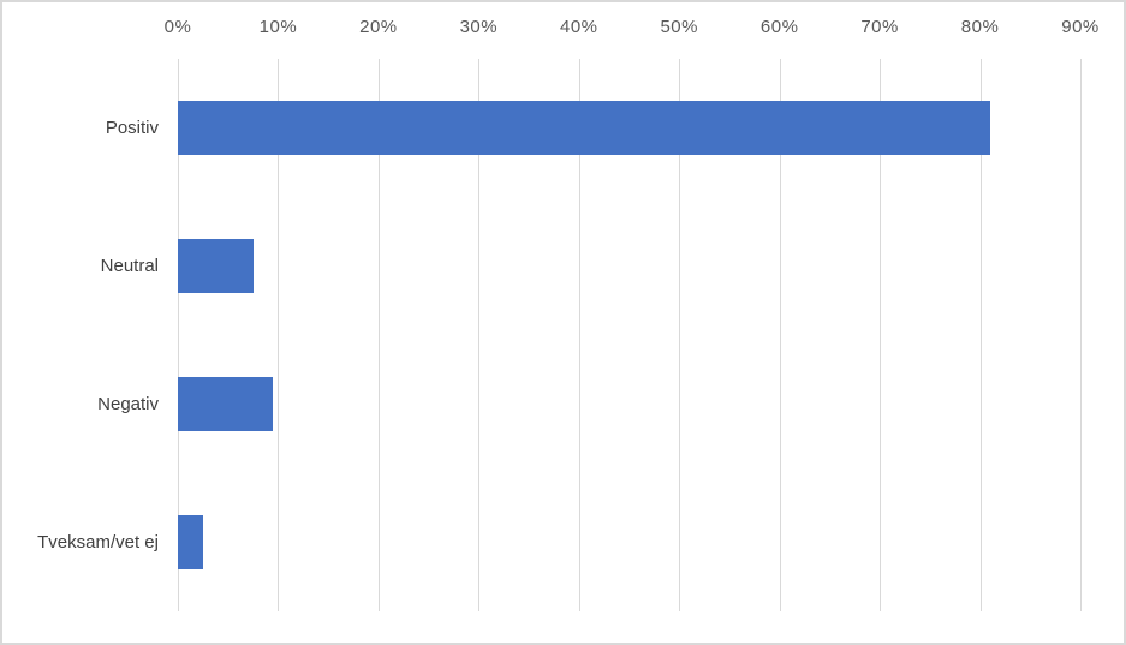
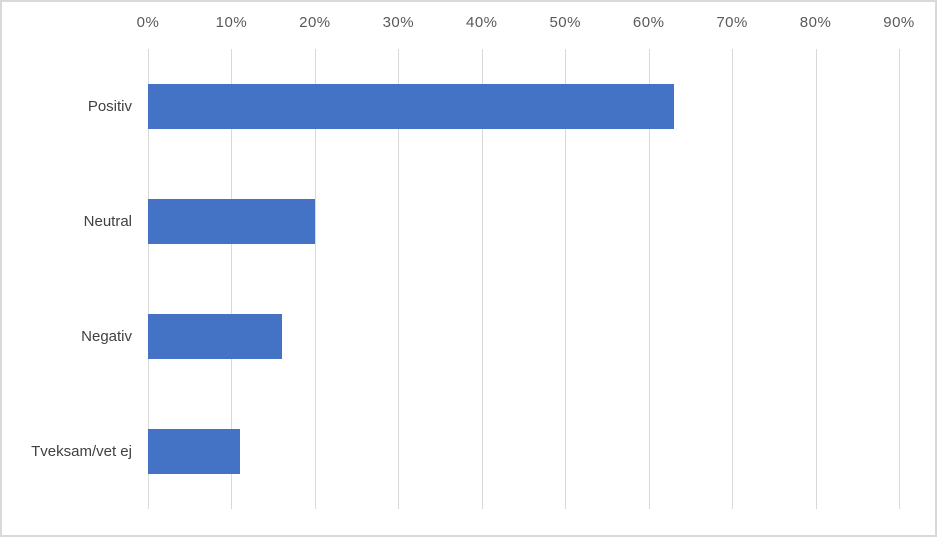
Positiv: 81% -> 63%
Neutral: 8% -> 20%
Negativ: 10% -> 16%
Tveksam/vet ej: 2% -> 11%
